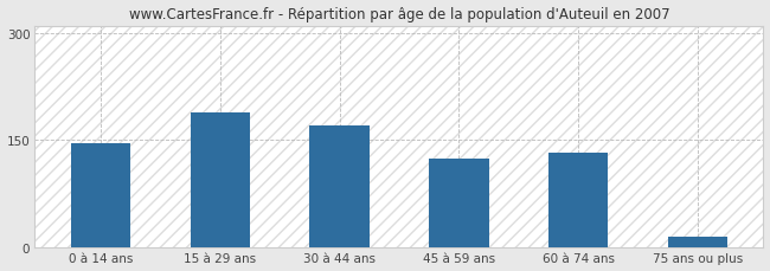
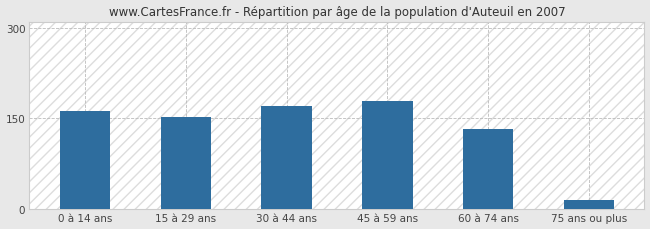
0 à 14 ans: 146 -> 163
15 à 29 ans: 188 -> 152
45 à 59 ans: 124 -> 178
